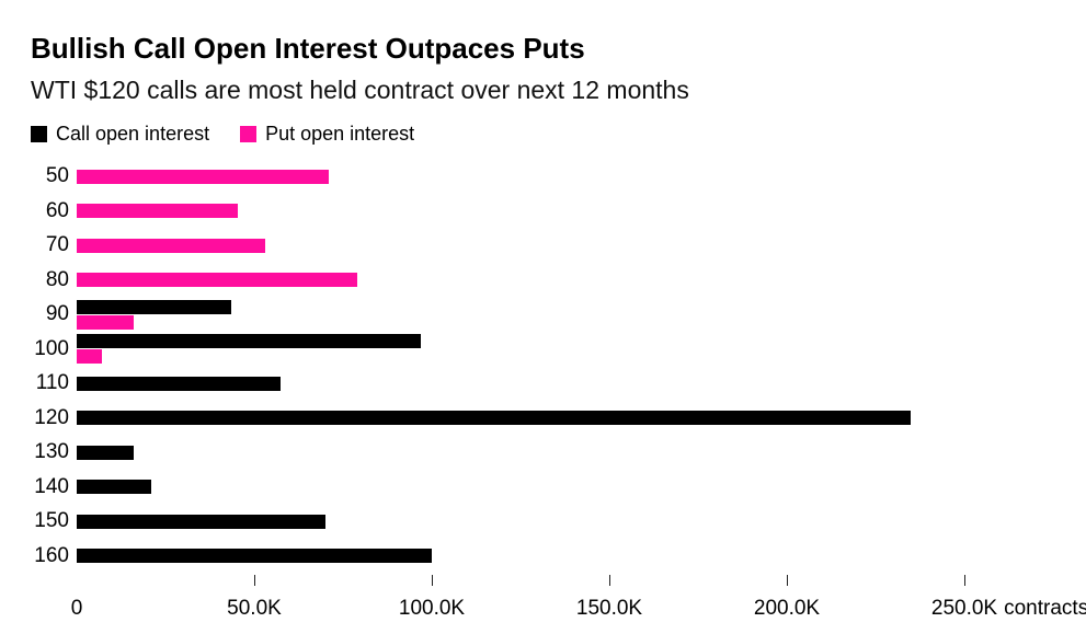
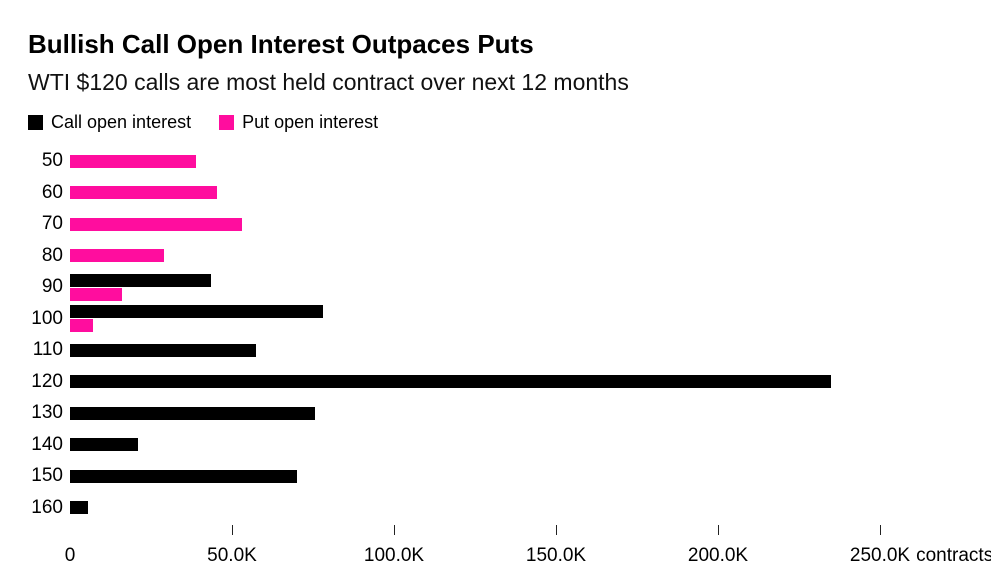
Put open interest/50: 71K -> 39K
Put open interest/80: 79K -> 29K
Call open interest/100: 97K -> 78K
Call open interest/130: 16K -> 76K
Call open interest/160: 100K -> 6K
